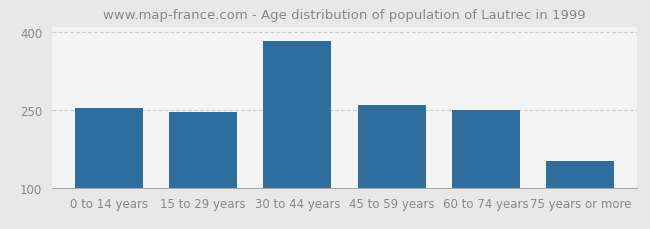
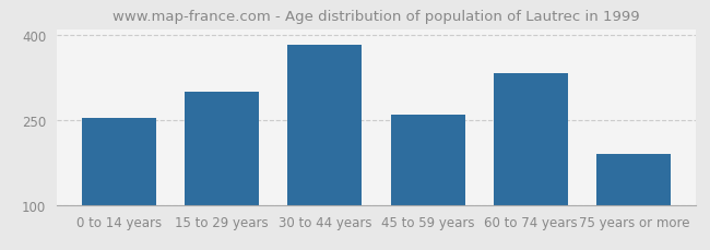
15 to 29 years: 246 -> 300
60 to 74 years: 249 -> 332
75 years or more: 152 -> 190
